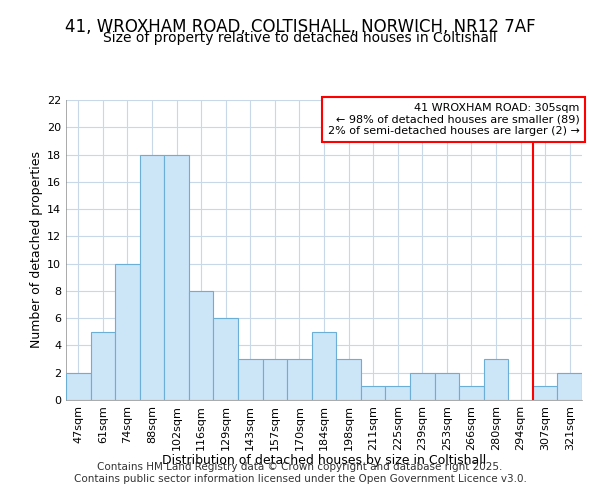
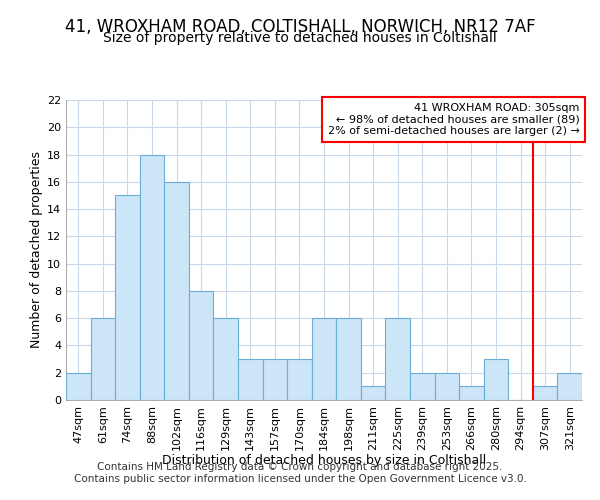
61sqm: 5 -> 6
74sqm: 10 -> 15
102sqm: 18 -> 16
184sqm: 5 -> 6
198sqm: 3 -> 6
225sqm: 1 -> 6
